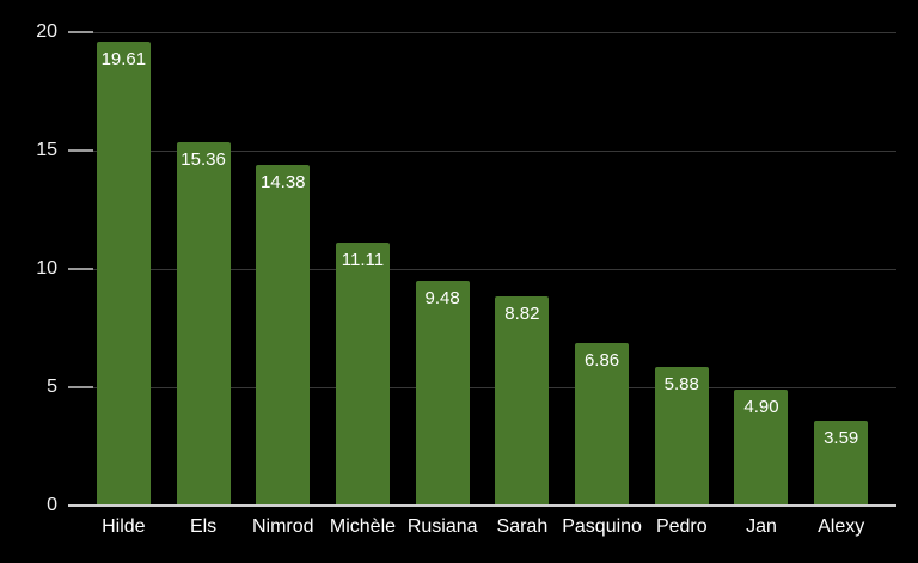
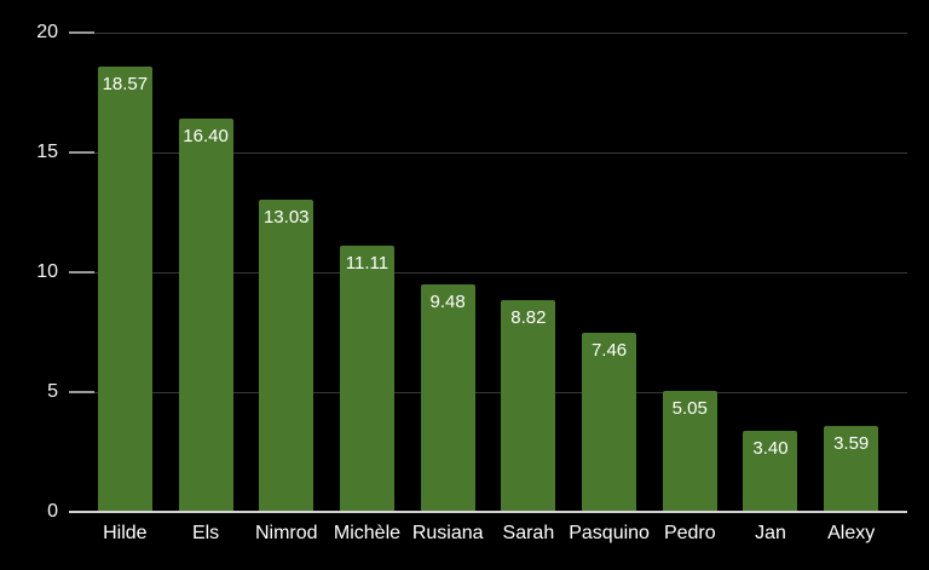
Hilde: 19.61 -> 18.57
Els: 15.36 -> 16.40
Nimrod: 14.38 -> 13.03
Pasquino: 6.86 -> 7.46
Pedro: 5.88 -> 5.05
Jan: 4.90 -> 3.40
